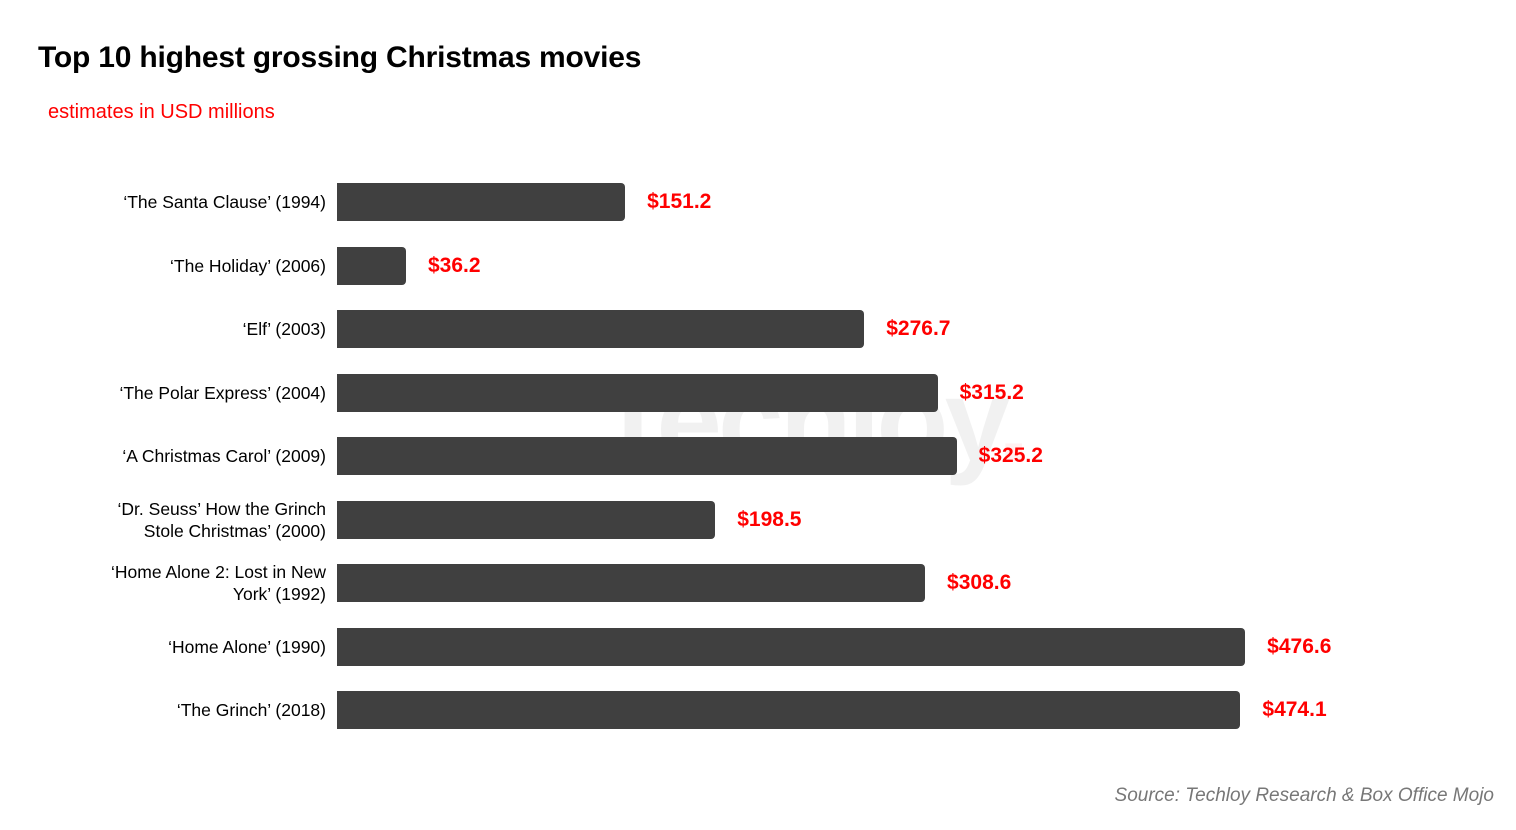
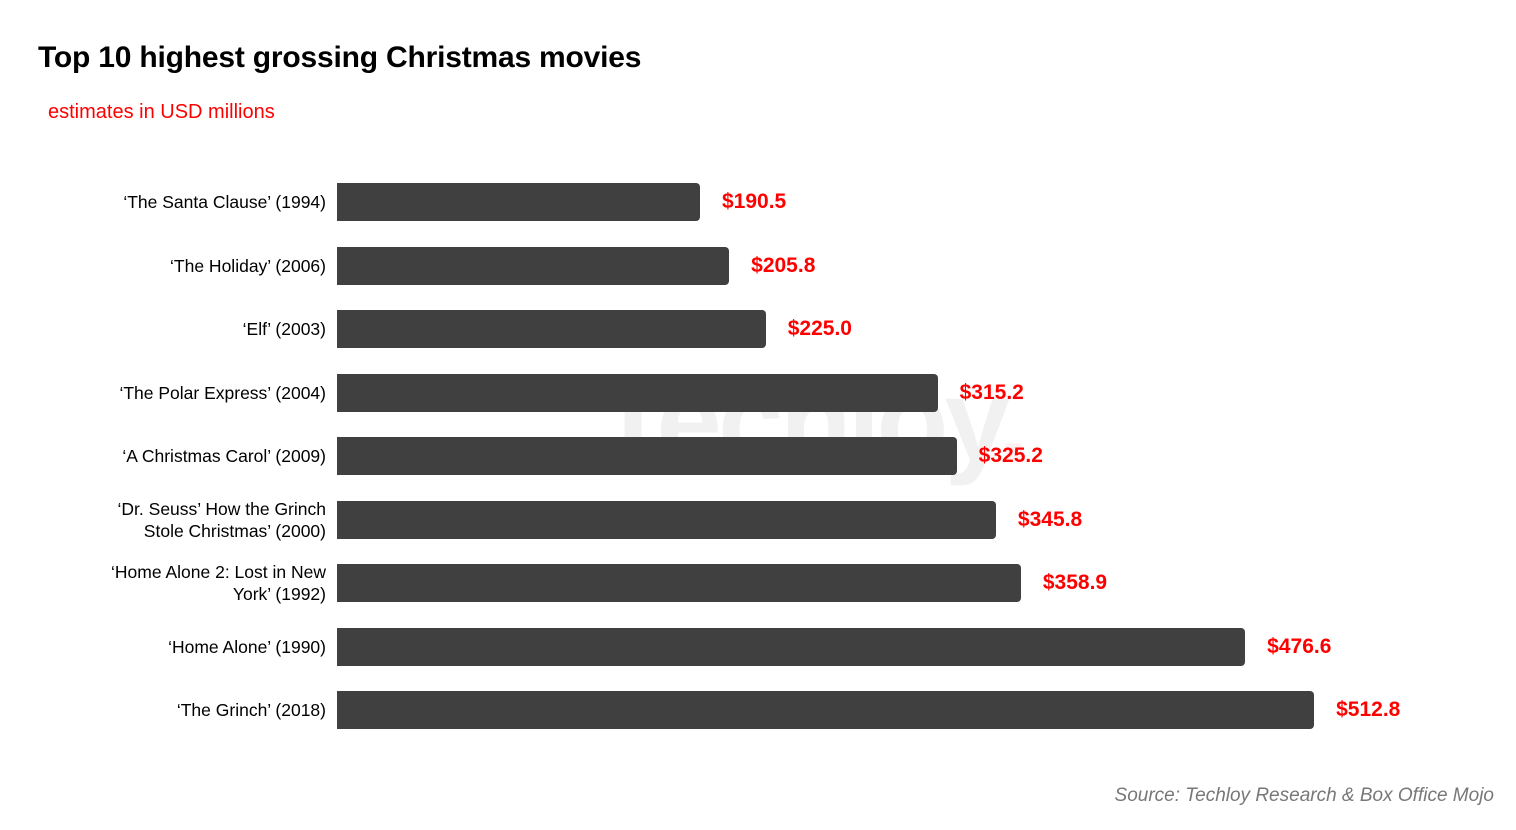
‘The Santa Clause’ (1994): $151.2 -> $190.5
‘The Holiday’ (2006): $36.2 -> $205.8
‘Elf’ (2003): $276.7 -> $225.0
‘Dr. Seuss’ How the Grinch Stole Christmas’ (2000): $198.5 -> $345.8
‘Home Alone 2: Lost in New York’ (1992): $308.6 -> $358.9
‘The Grinch’ (2018): $474.1 -> $512.8
